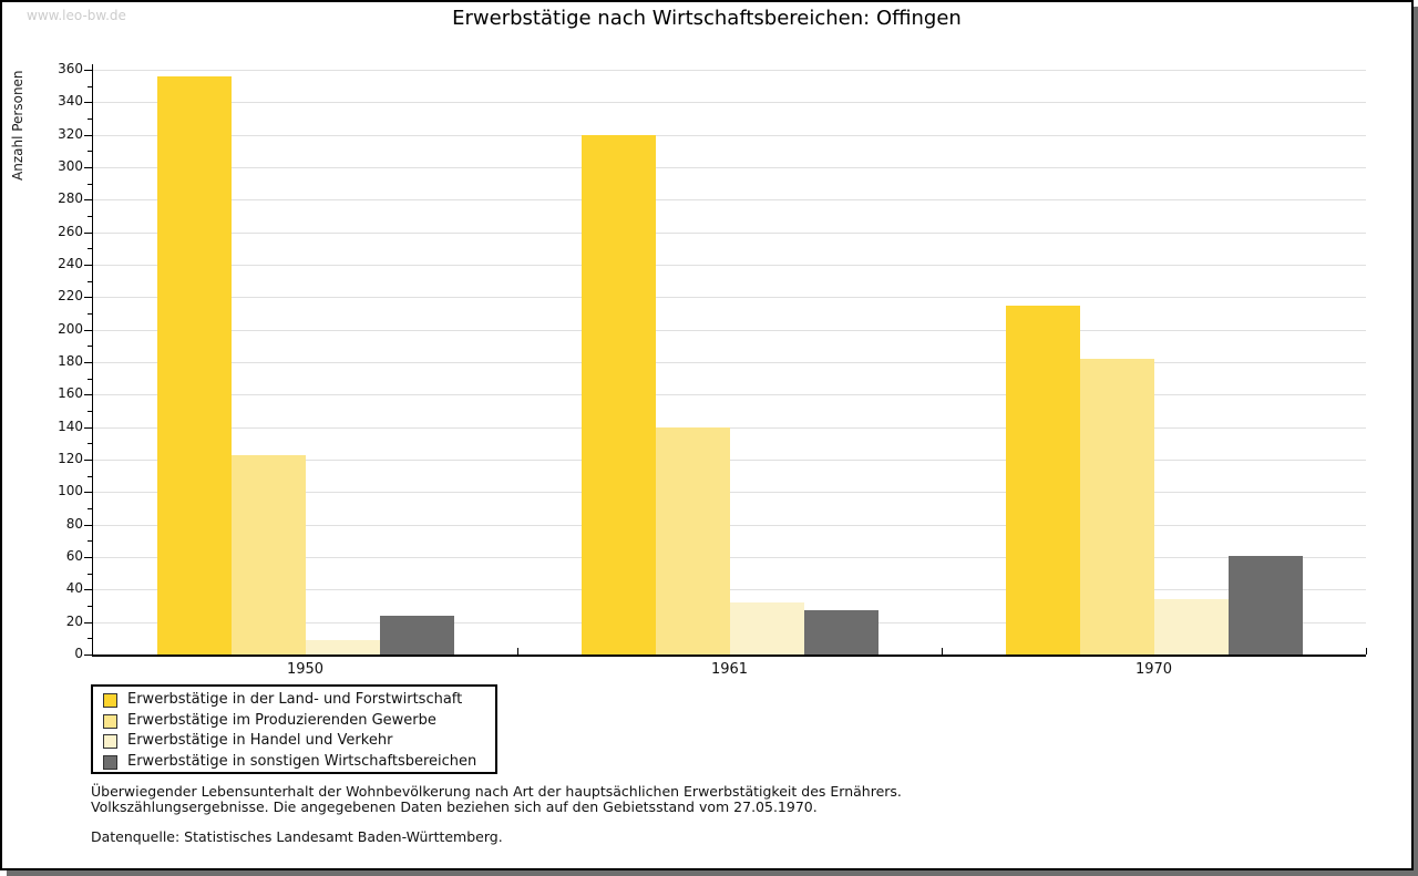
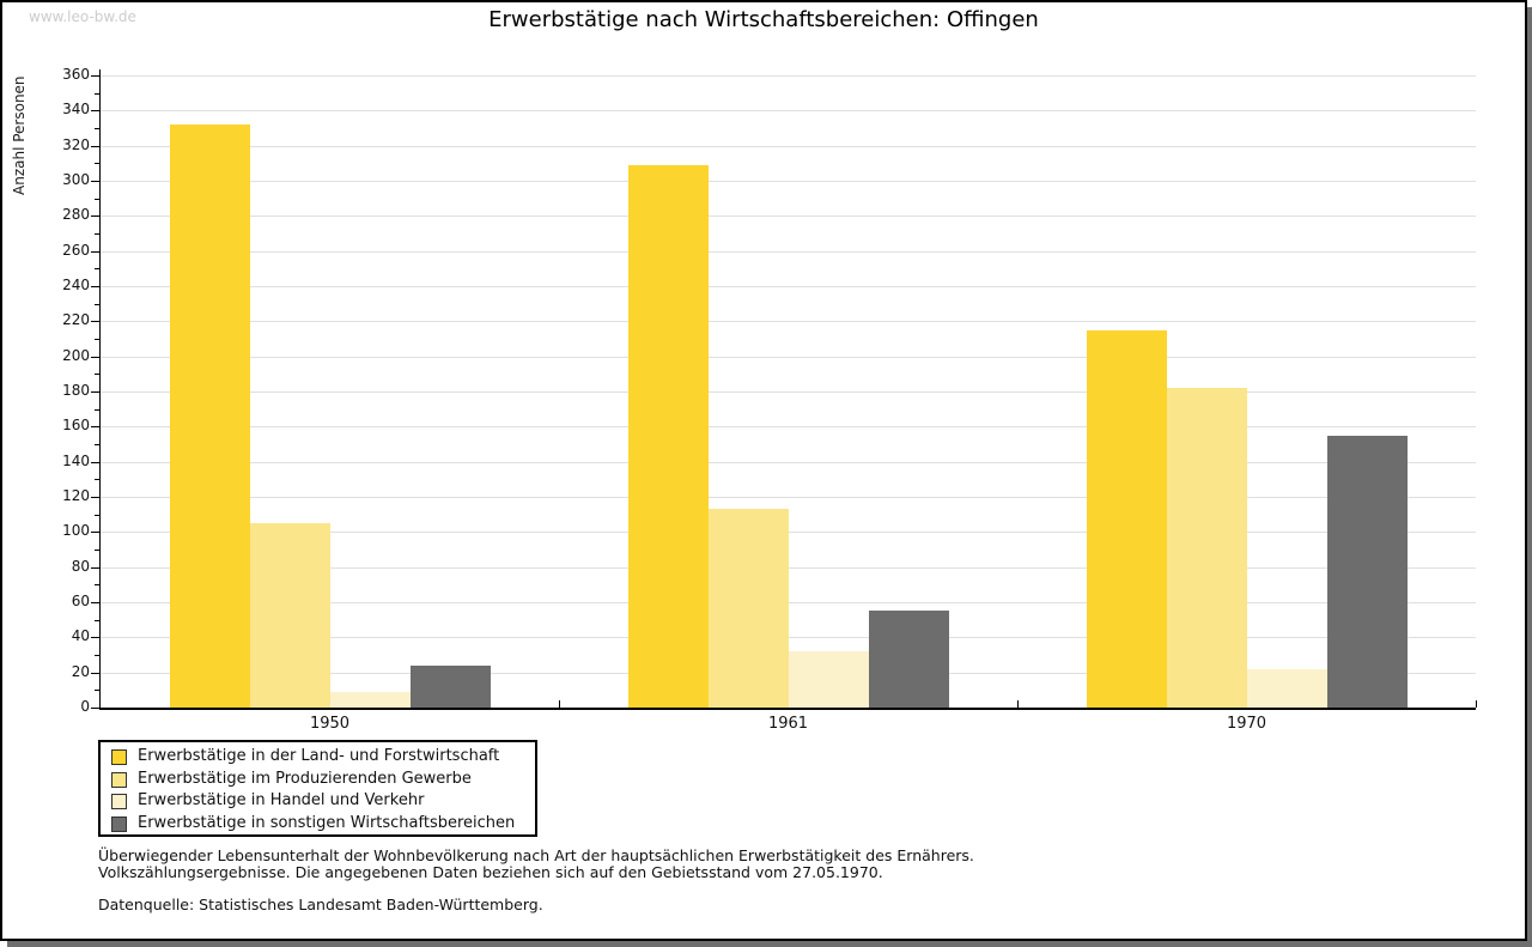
Erwerbstätige in der Land- und Forstwirtschaft/1950: 356 -> 332
Erwerbstätige im Produzierenden Gewerbe/1950: 123 -> 105
Erwerbstätige in der Land- und Forstwirtschaft/1961: 320 -> 309
Erwerbstätige im Produzierenden Gewerbe/1961: 140 -> 113
Erwerbstätige in sonstigen Wirtschaftsbereichen/1961: 27 -> 55
Erwerbstätige in Handel und Verkehr/1970: 34 -> 22
Erwerbstätige in sonstigen Wirtschaftsbereichen/1970: 61 -> 155
